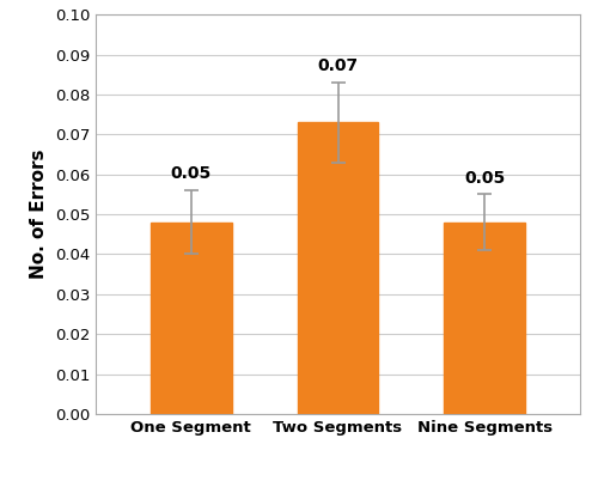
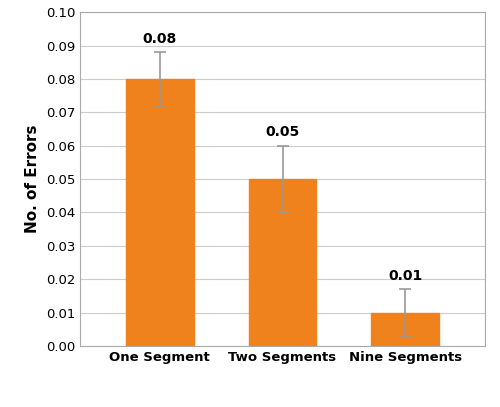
One Segment: 0.05 -> 0.08
Two Segments: 0.07 -> 0.05
Nine Segments: 0.05 -> 0.01
